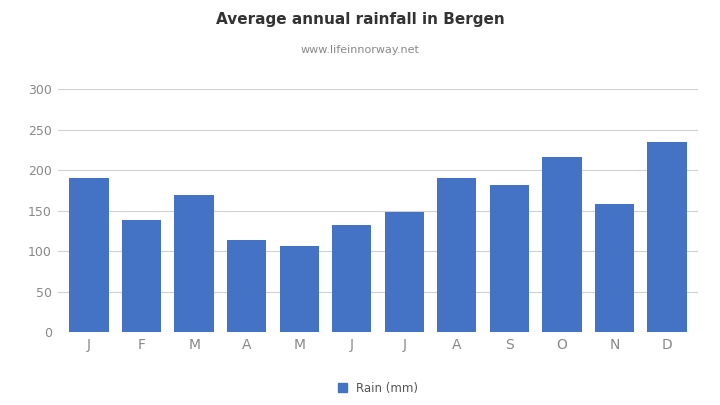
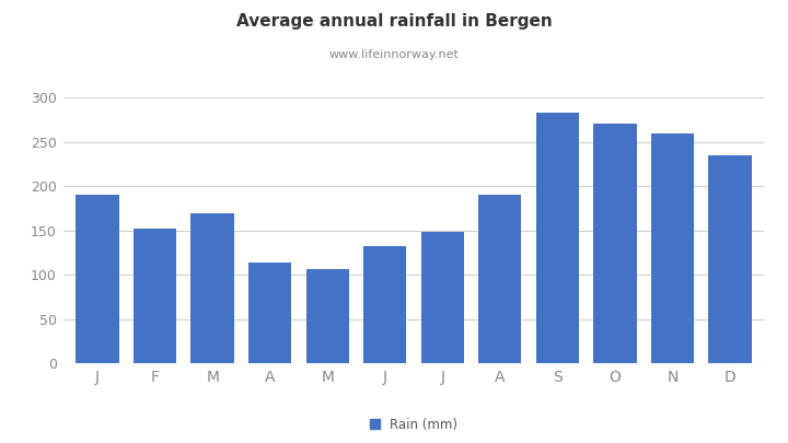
F: 138 -> 152
S: 182 -> 283
O: 216 -> 271
N: 158 -> 259
